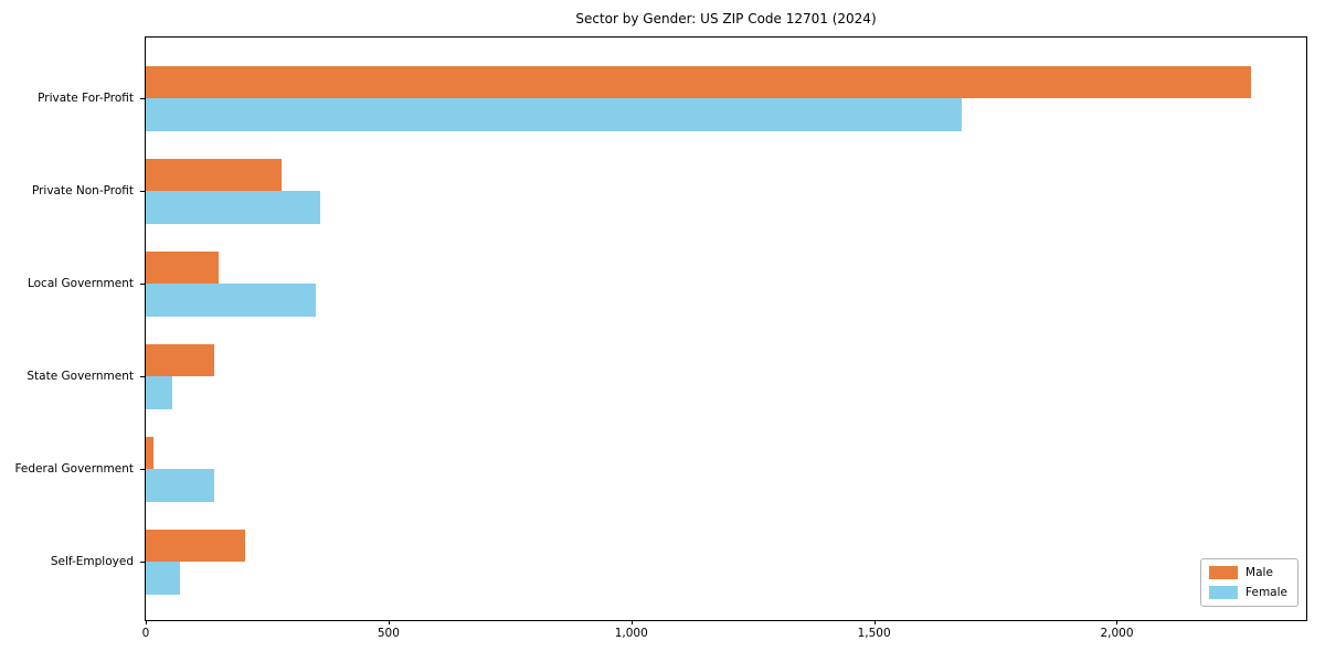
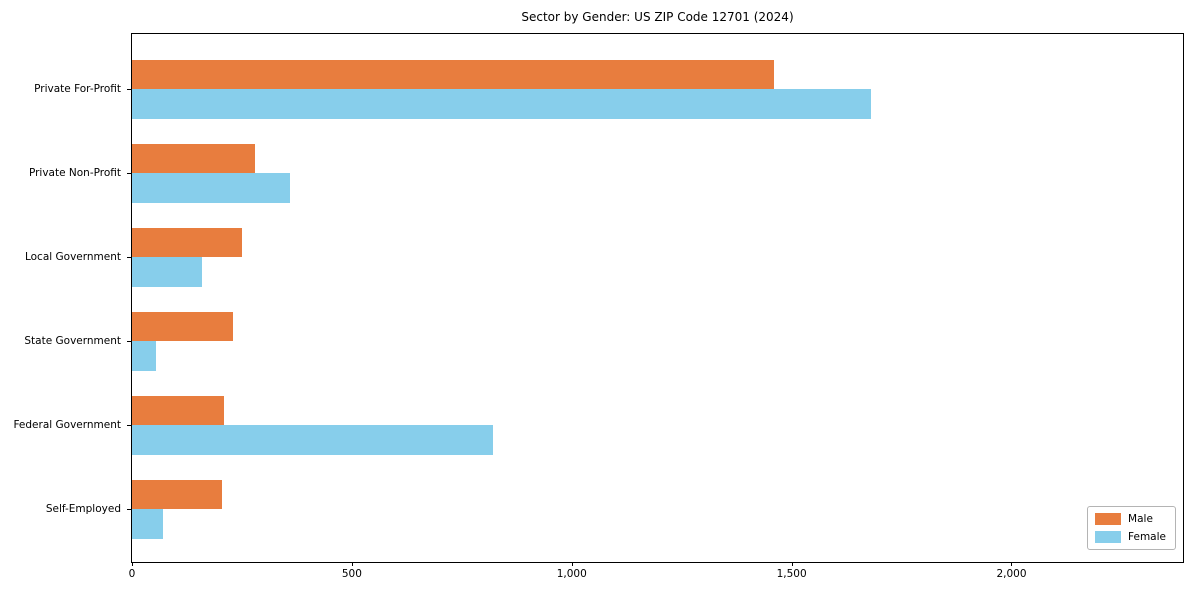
Male/Private For-Profit: 2280 -> 1460
Male/Local Government: 150 -> 250
Female/Local Government: 350 -> 160
Male/State Government: 140 -> 230
Male/Federal Government: 20 -> 210
Female/Federal Government: 140 -> 820
